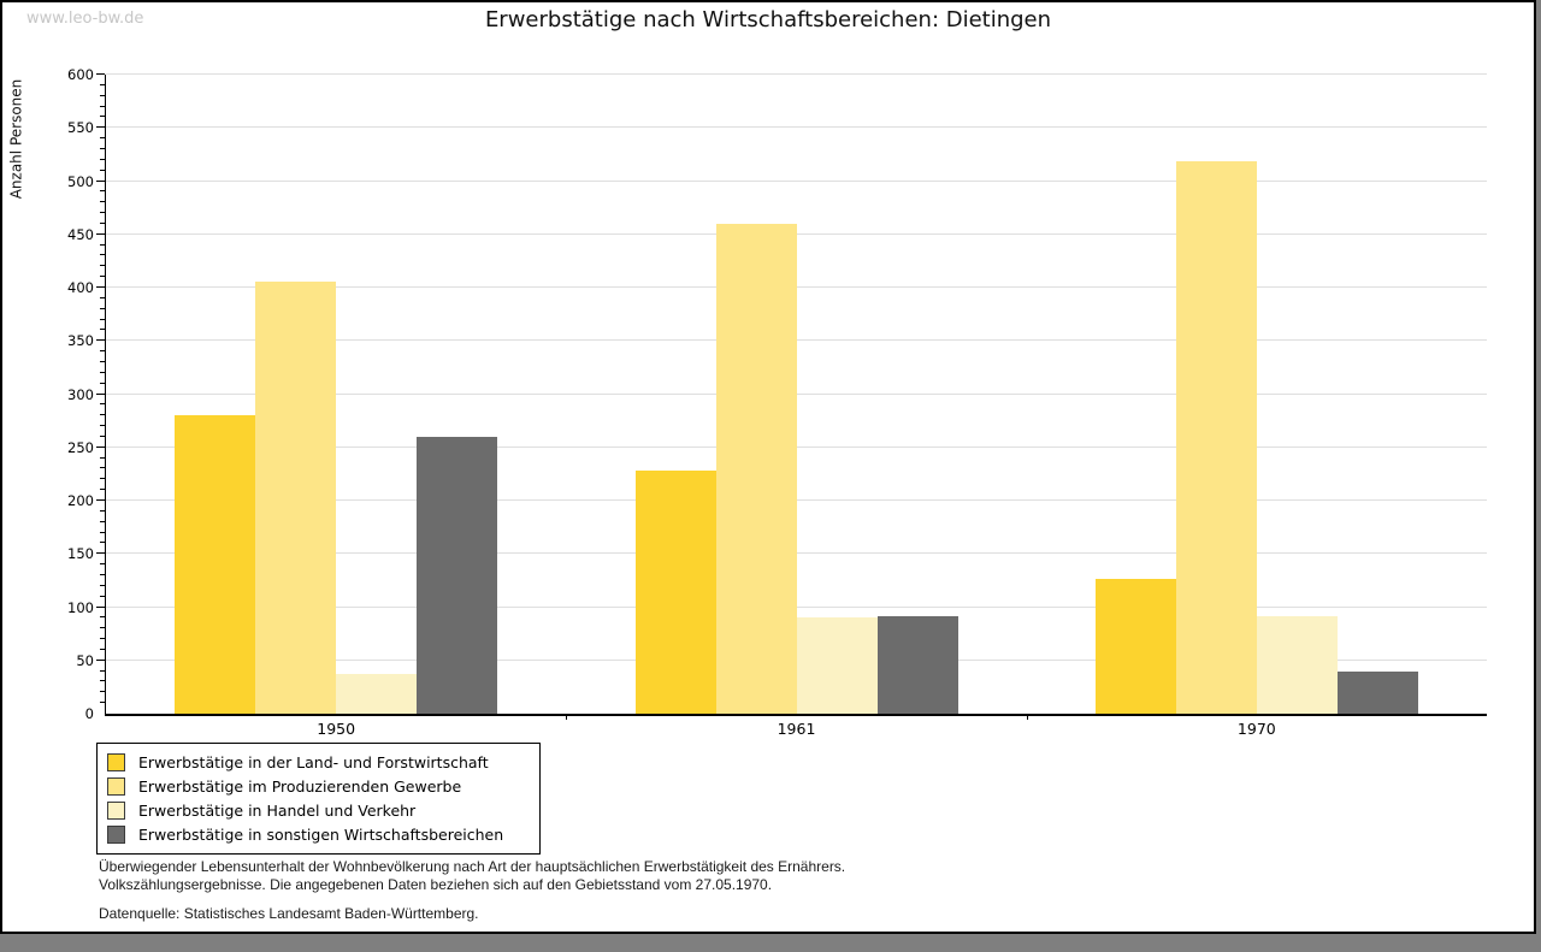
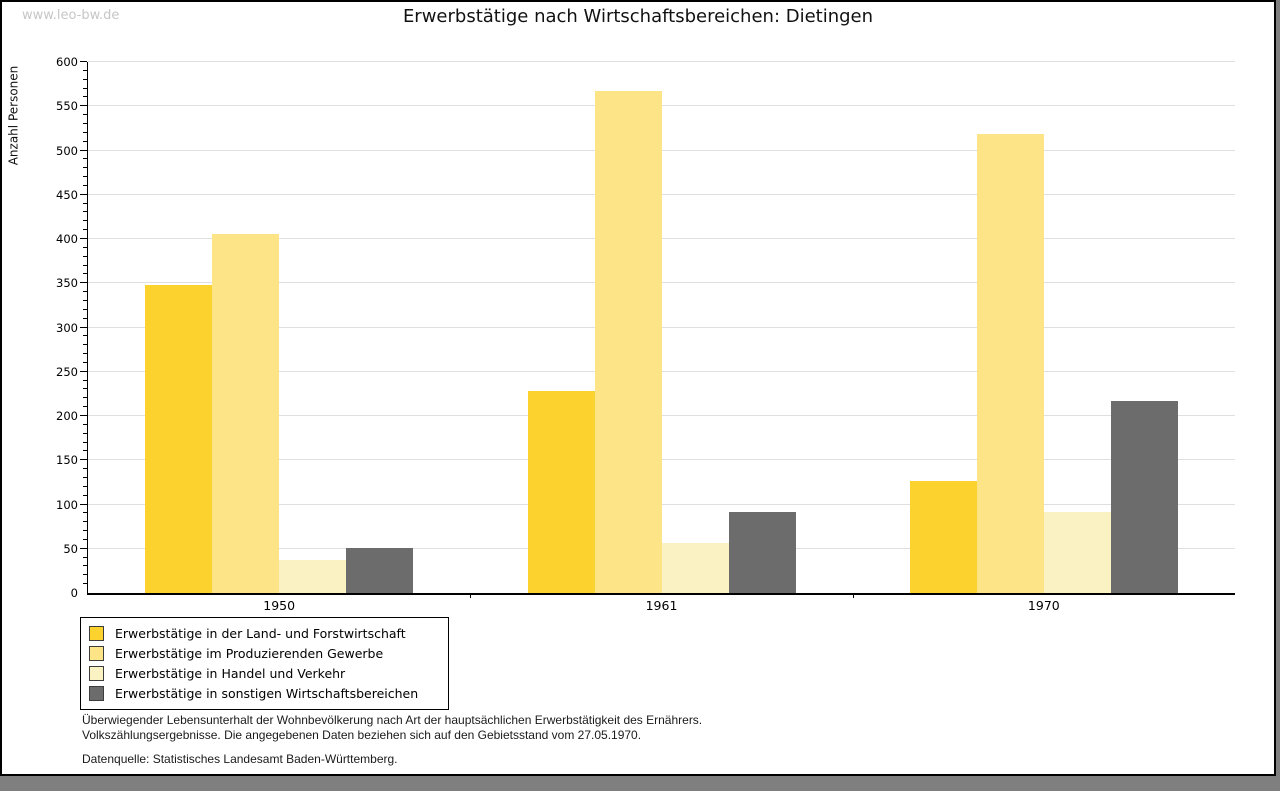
Erwerbstätige in der Land- und Forstwirtschaft/1950: 280 -> 350
Erwerbstätige in sonstigen Wirtschaftsbereichen/1950: 260 -> 50
Erwerbstätige im Produzierenden Gewerbe/1961: 460 -> 570
Erwerbstätige in Handel und Verkehr/1961: 90 -> 60
Erwerbstätige in sonstigen Wirtschaftsbereichen/1970: 40 -> 220
